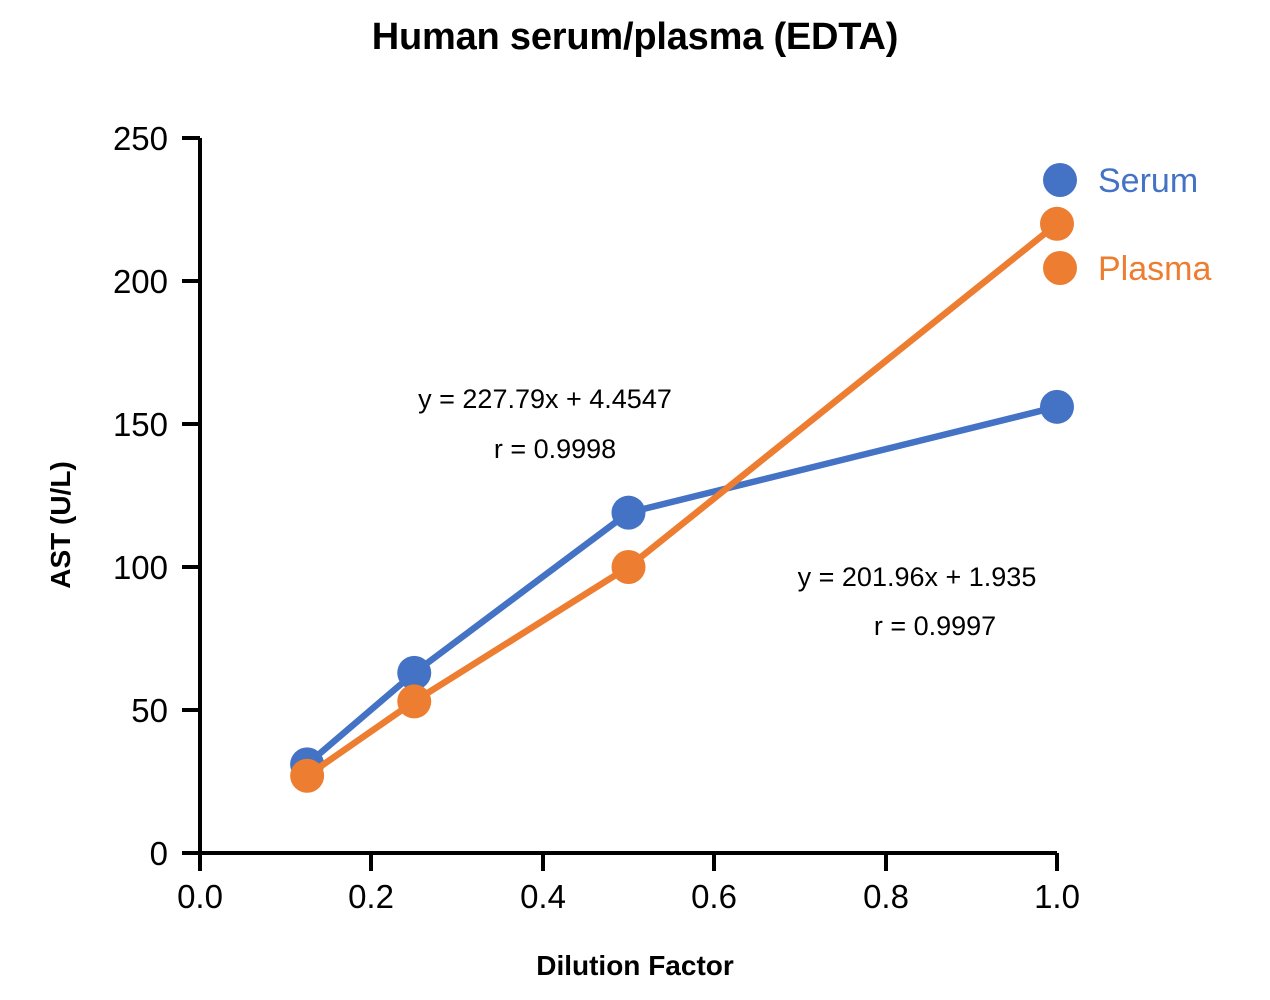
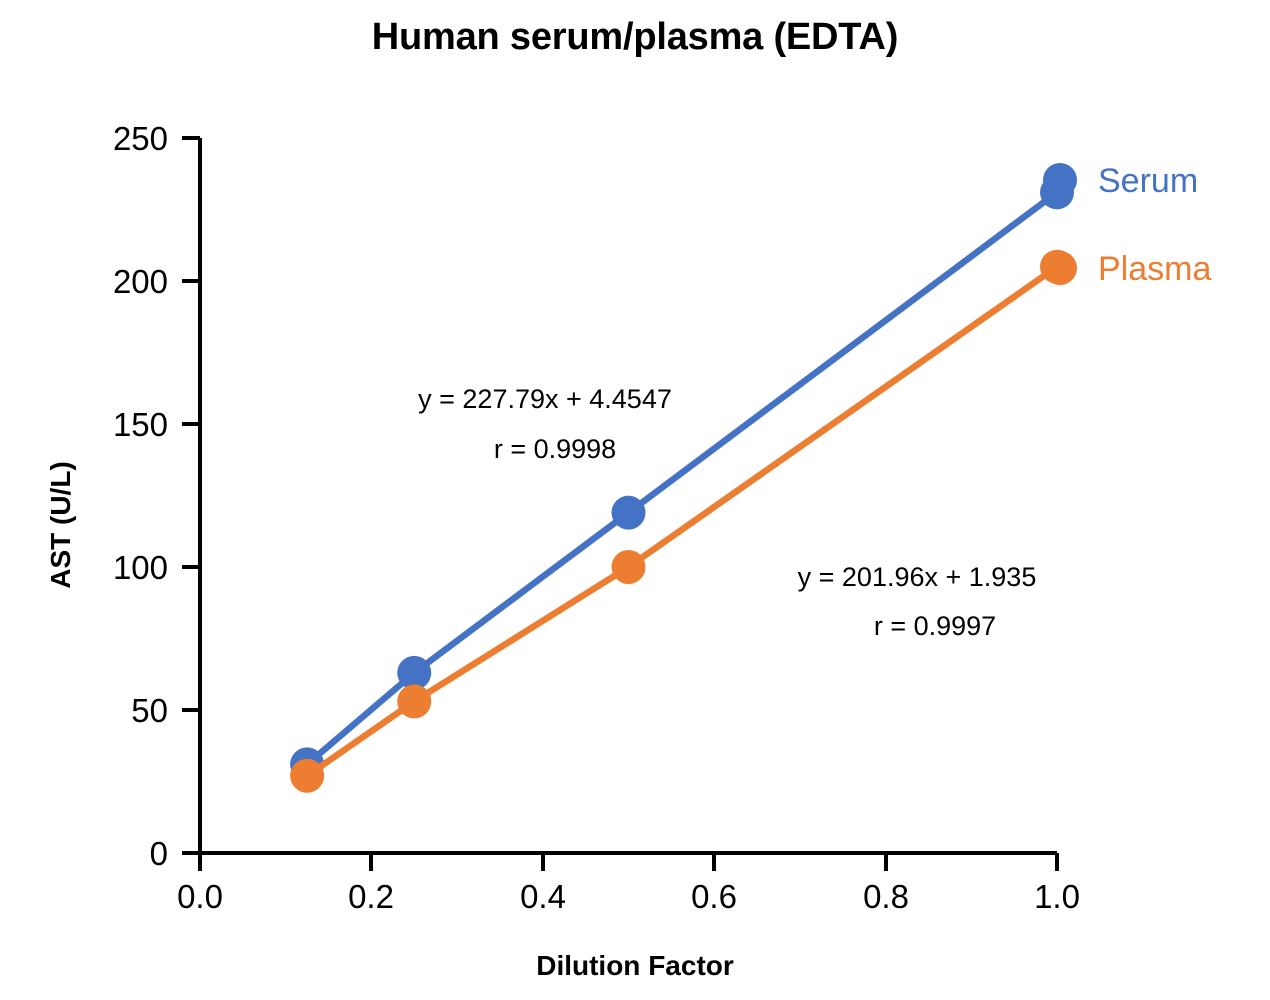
Serum/1.0: 156 -> 231
Plasma/1.0: 220 -> 205
